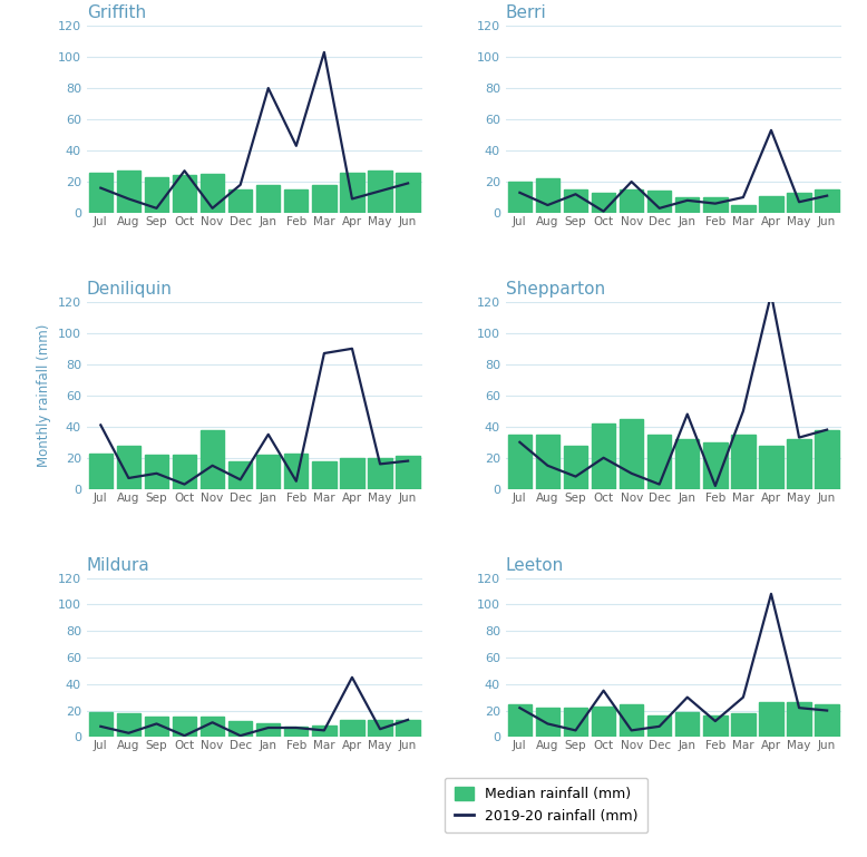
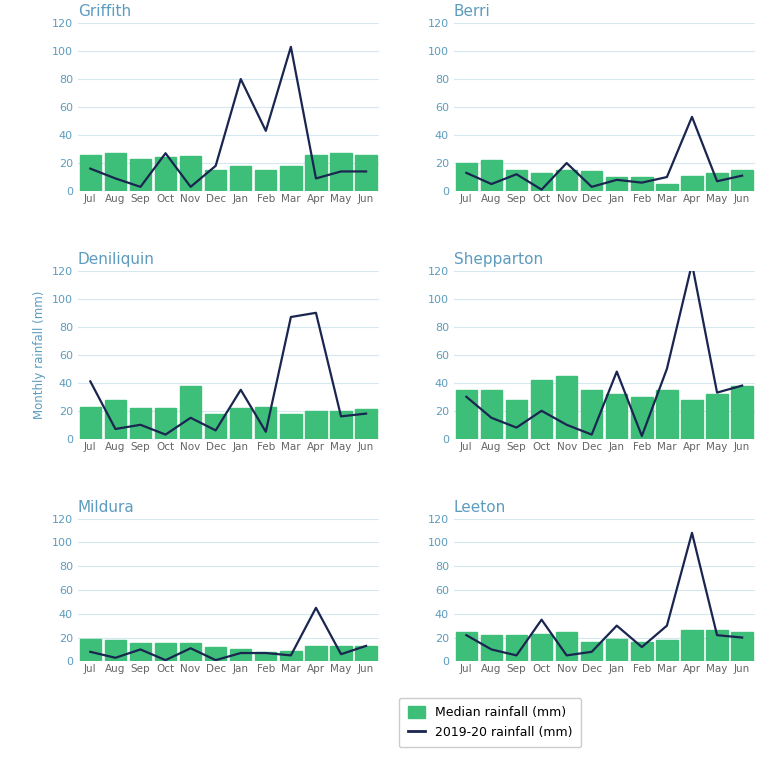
Griffith/2019-20 rainfall (mm)/Jun: 19 -> 14
